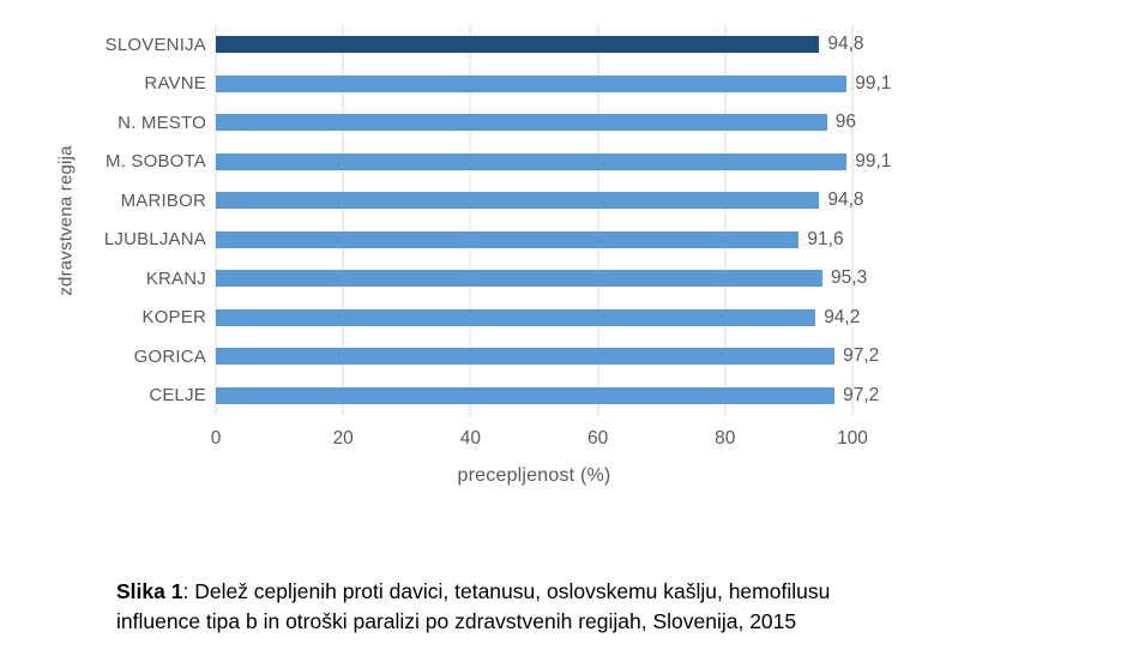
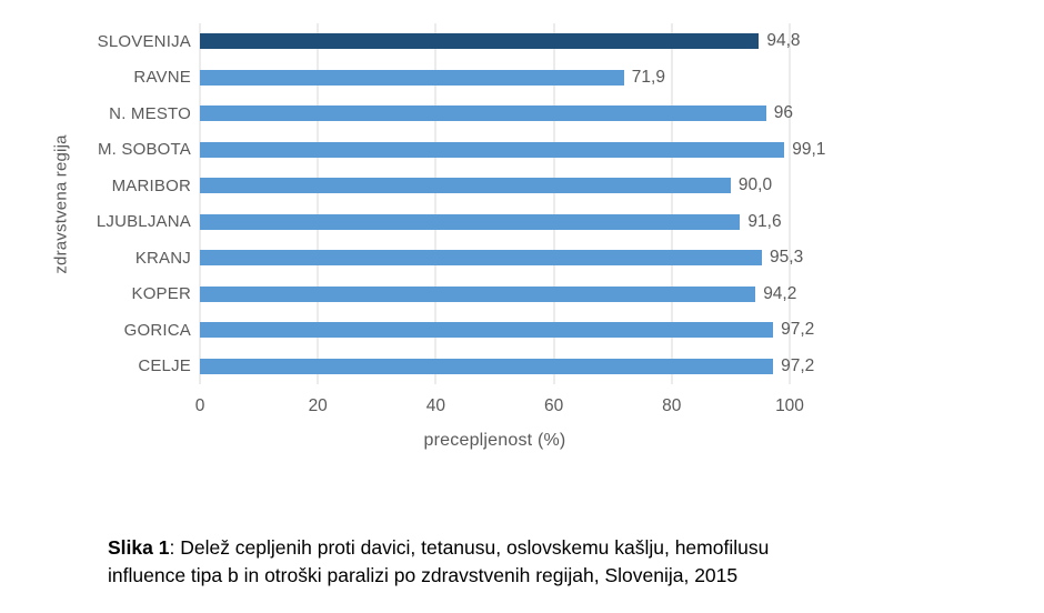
RAVNE: 99,1 -> 71,9
MARIBOR: 94,8 -> 90,0
